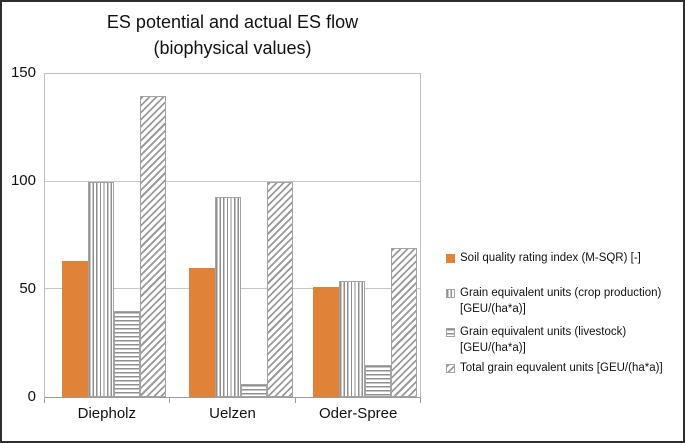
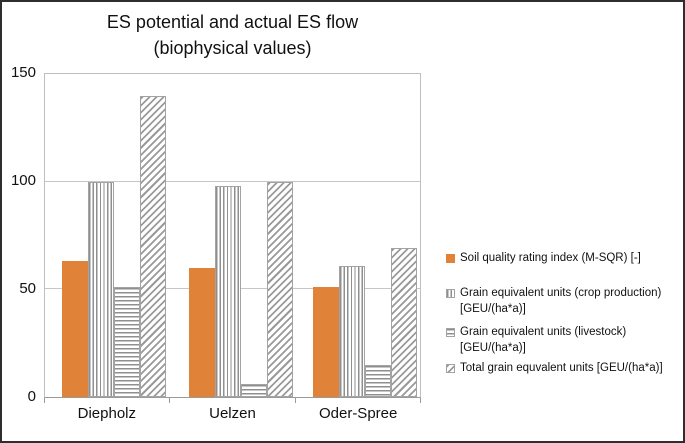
Grain equivalent units (livestock) [GEU/(ha*a)]/Diepholz: 40 -> 51
Grain equivalent units (crop production) [GEU/(ha*a)]/Uelzen: 93 -> 98
Grain equivalent units (crop production) [GEU/(ha*a)]/Oder-Spree: 54 -> 61
